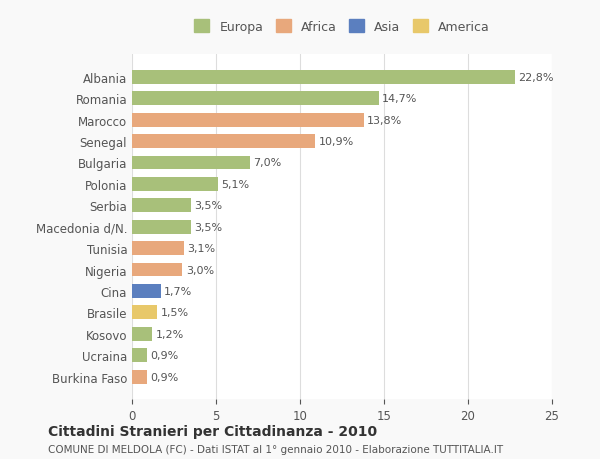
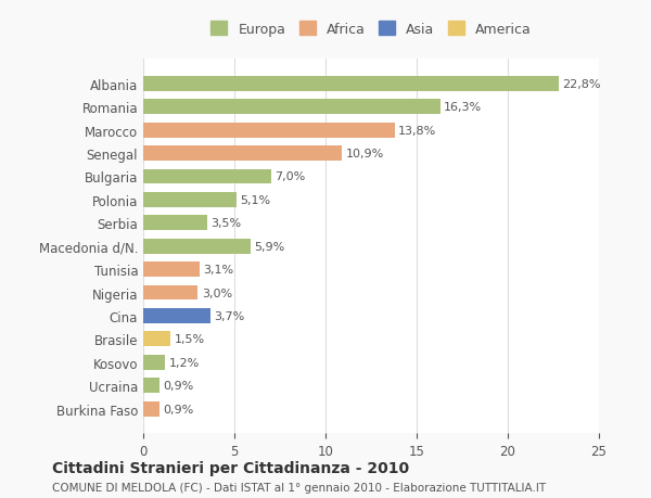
Romania: 14,7% -> 16,3%
Macedonia d/N.: 3,5% -> 5,9%
Cina: 1,7% -> 3,7%
